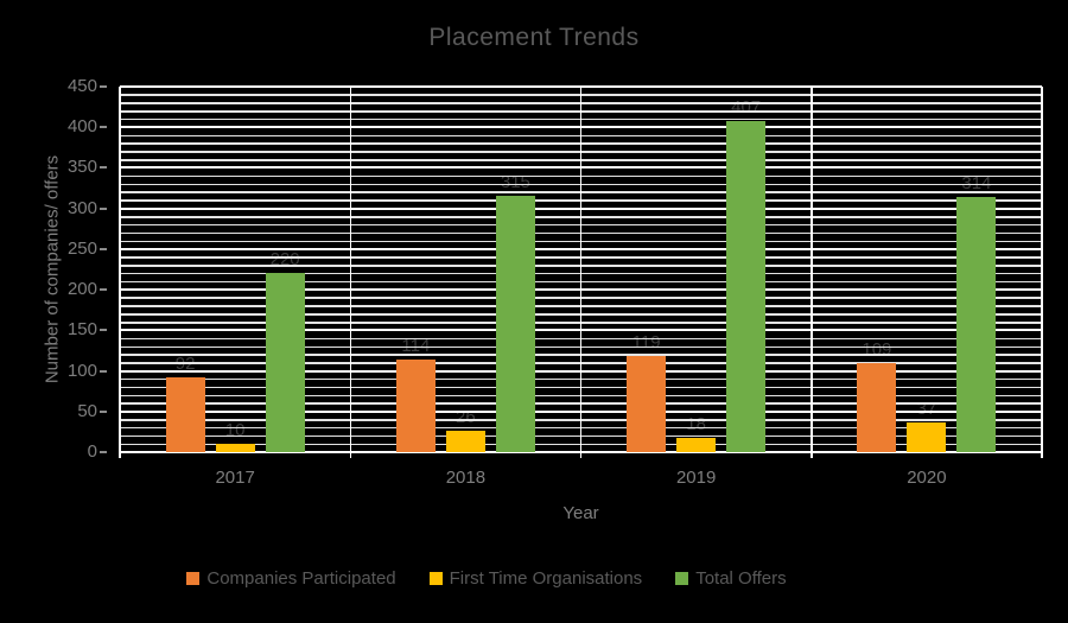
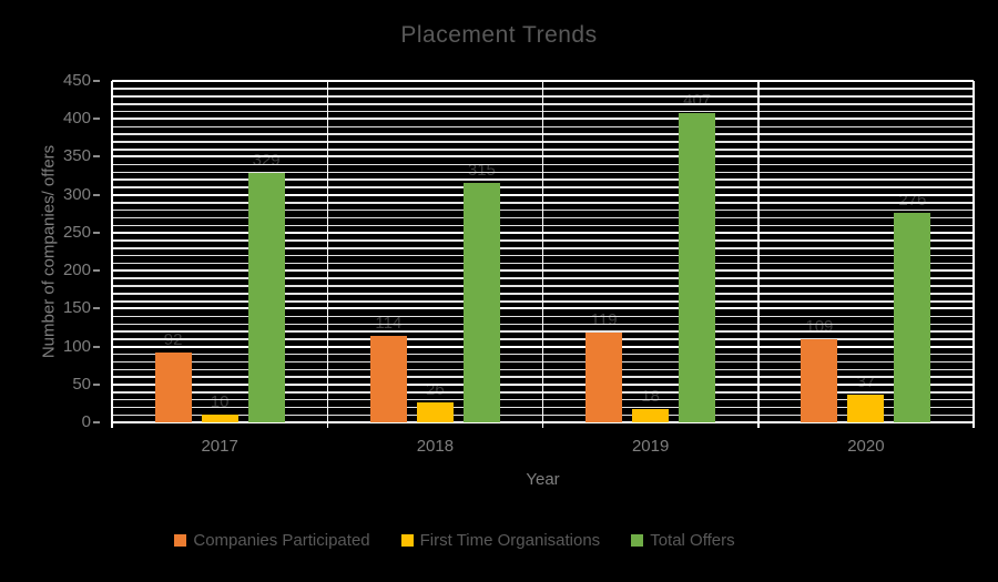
Total Offers/2017: 220 -> 329
Total Offers/2020: 314 -> 276
